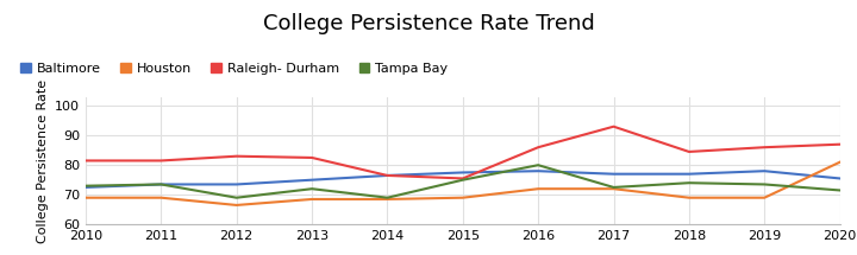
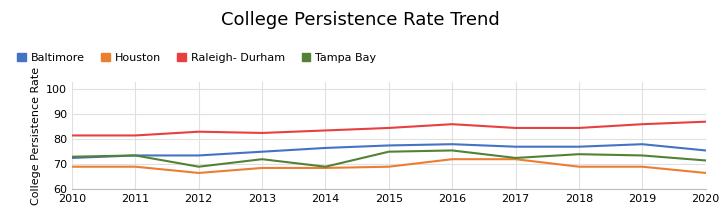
Raleigh- Durham/2014: 76.5 -> 83.5
Raleigh- Durham/2015: 75.5 -> 84.5
Tampa Bay/2016: 80.0 -> 75.5
Raleigh- Durham/2017: 93.0 -> 84.5
Houston/2020: 81.0 -> 66.5
